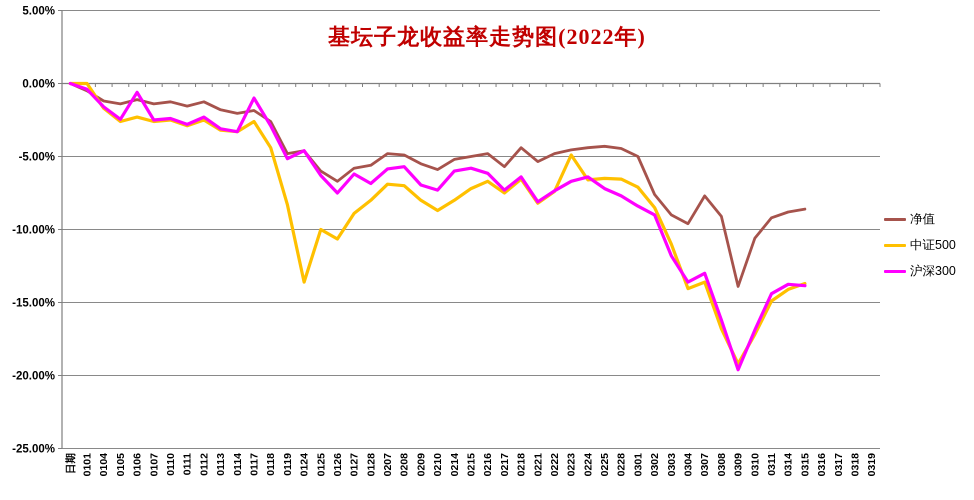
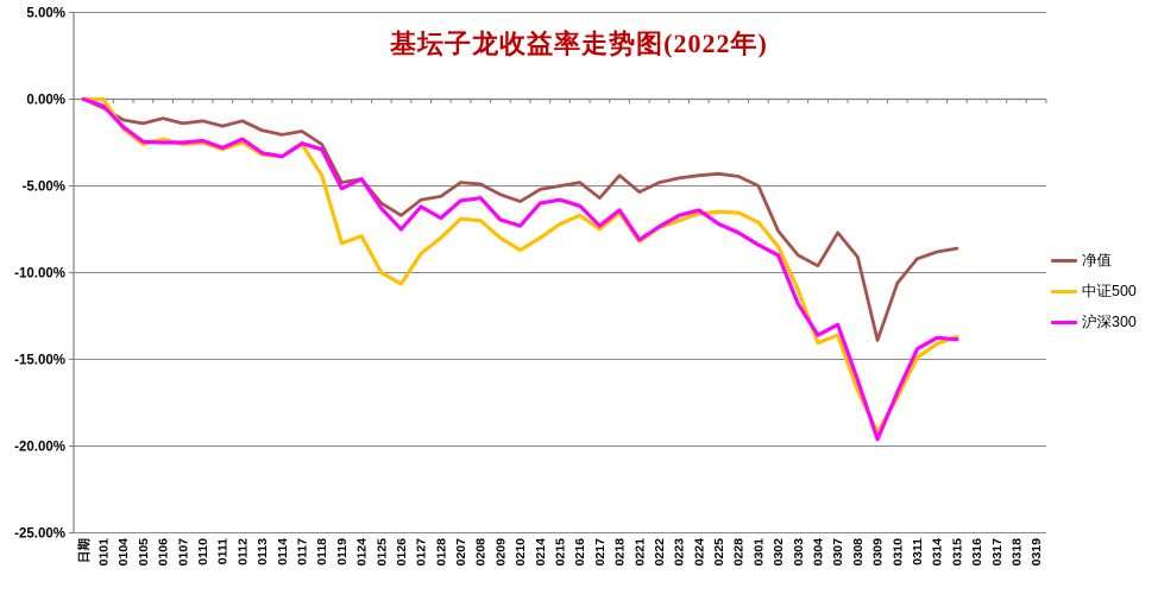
沪深300/0106: -0.6% -> -2.5%
沪深300/0117: -1.0% -> -2.5%
中证500/0124: -13.6% -> -7.9%
中证500/0223: -4.9% -> -7.0%
